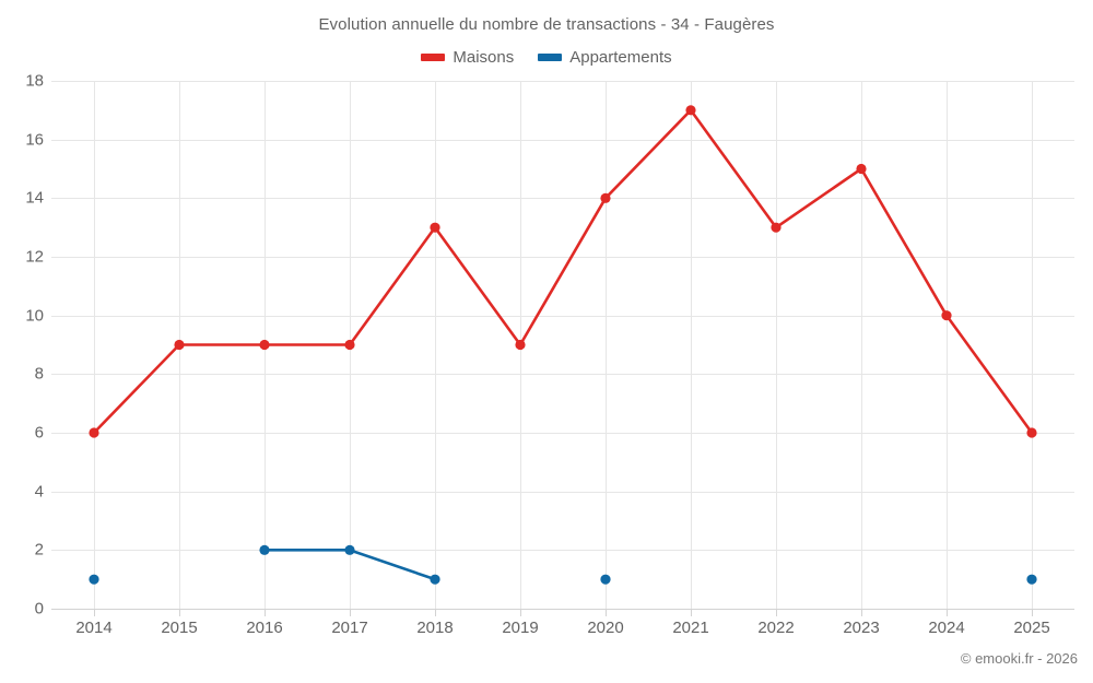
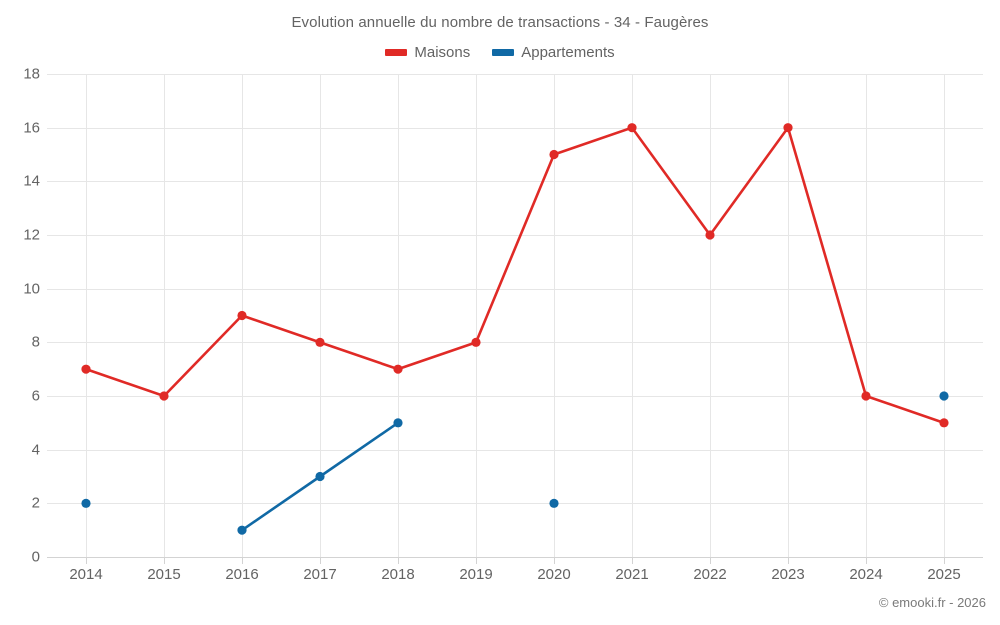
Maisons/2014: 6 -> 7
Appartements/2014: 1 -> 2
Maisons/2015: 9 -> 6
Appartements/2016: 2 -> 1
Maisons/2017: 9 -> 8
Appartements/2017: 2 -> 3
Maisons/2018: 13 -> 7
Appartements/2018: 1 -> 5
Maisons/2019: 9 -> 8
Maisons/2020: 14 -> 15
Appartements/2020: 1 -> 2
Maisons/2021: 17 -> 16
Maisons/2022: 13 -> 12
Maisons/2023: 15 -> 16
Maisons/2024: 10 -> 6
Maisons/2025: 6 -> 5
Appartements/2025: 1 -> 6
